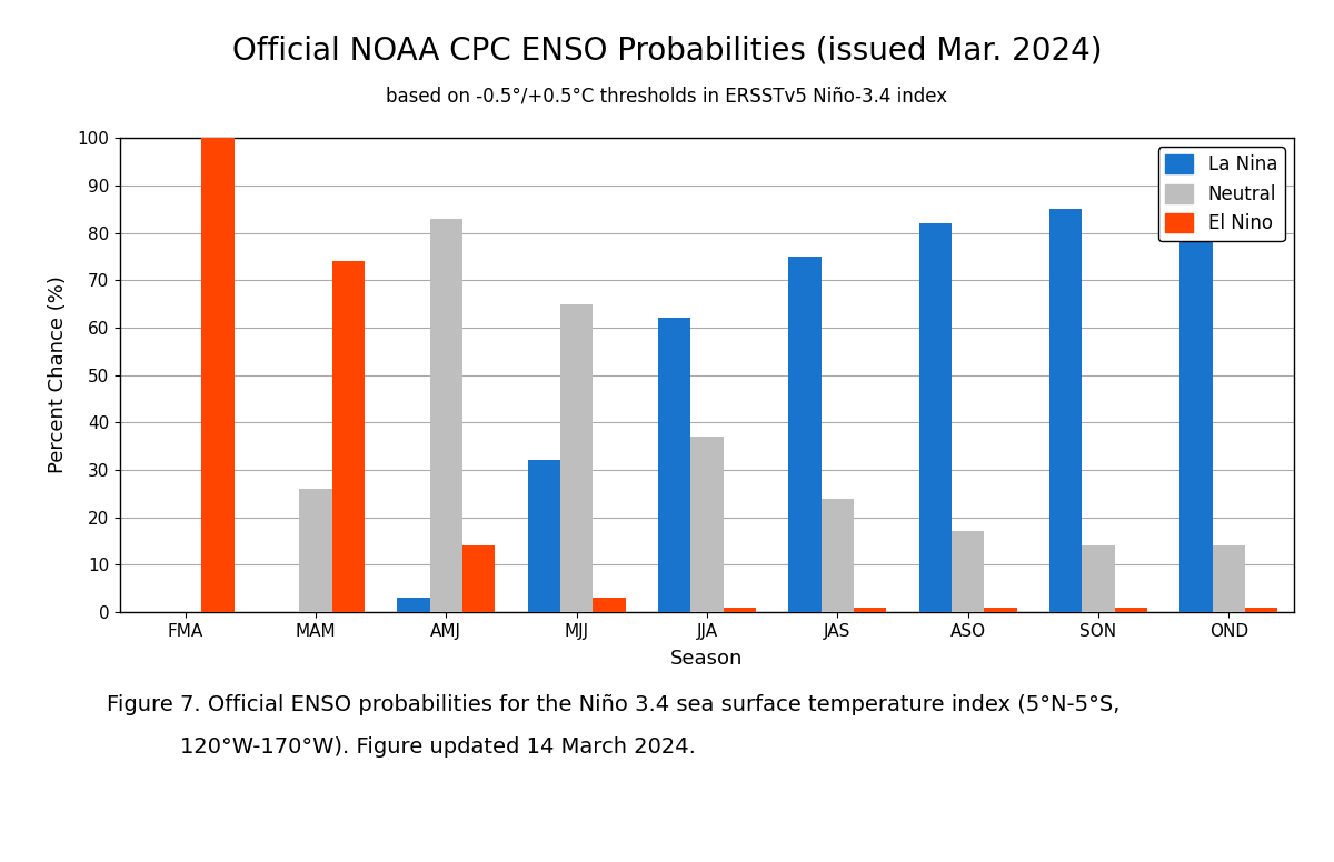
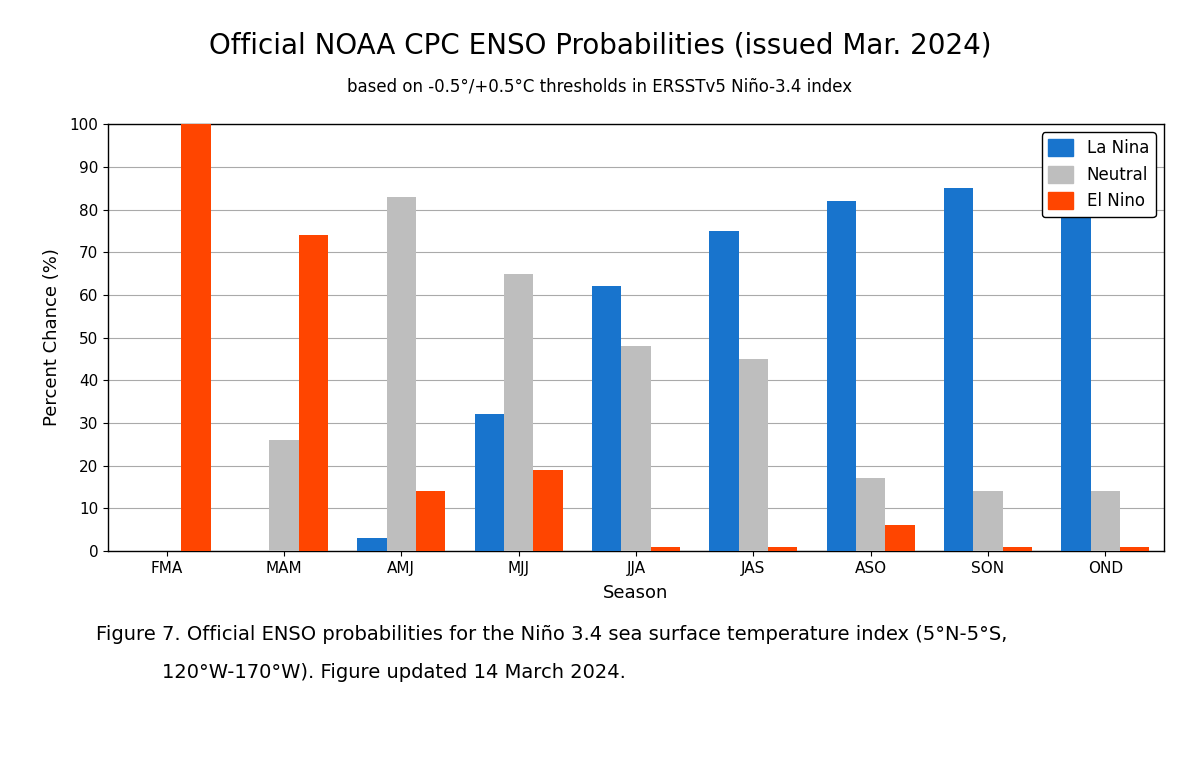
El Nino/MJJ: 3 -> 19
Neutral/JJA: 37 -> 48
Neutral/JAS: 24 -> 45
El Nino/ASO: 1 -> 6
